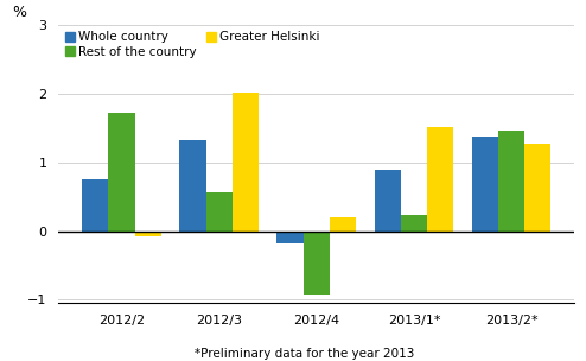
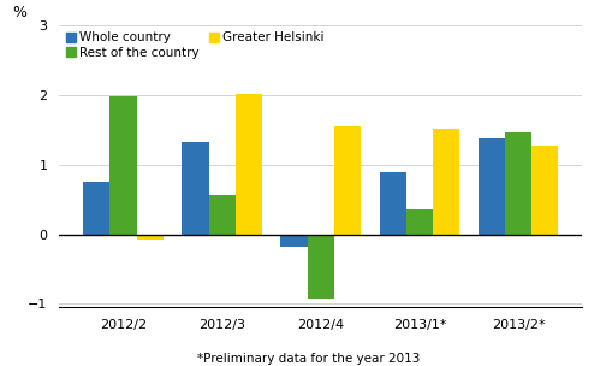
Rest of the country/2012/2: 1.73 -> 1.98
Greater Helsinki/2012/4: 0.20 -> 1.56
Rest of the country/2013/1*: 0.23 -> 0.36
